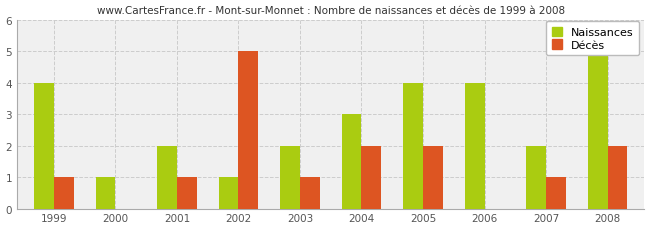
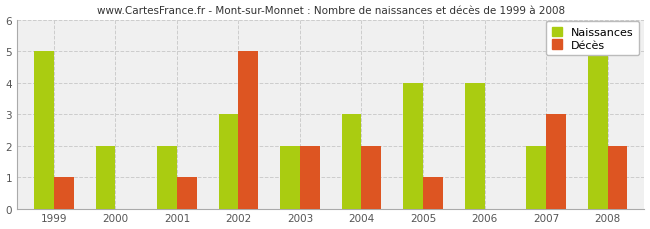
Naissances/1999: 4 -> 5
Naissances/2000: 1 -> 2
Naissances/2002: 1 -> 3
Décès/2003: 1 -> 2
Décès/2005: 2 -> 1
Décès/2007: 1 -> 3
